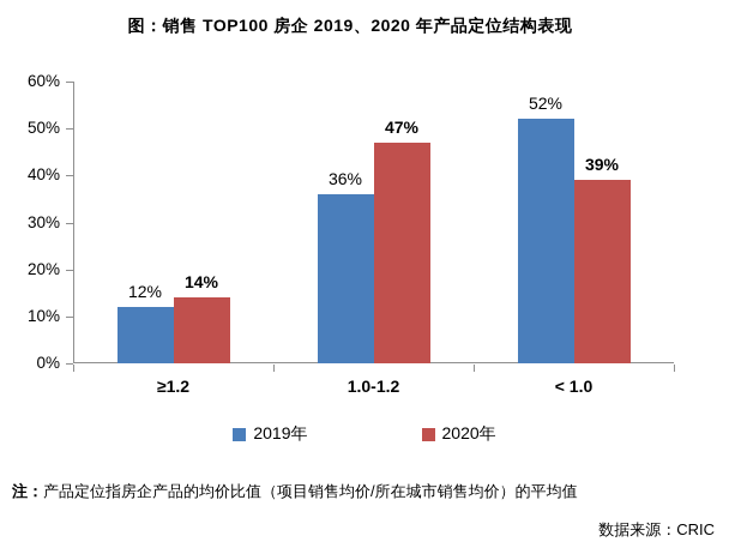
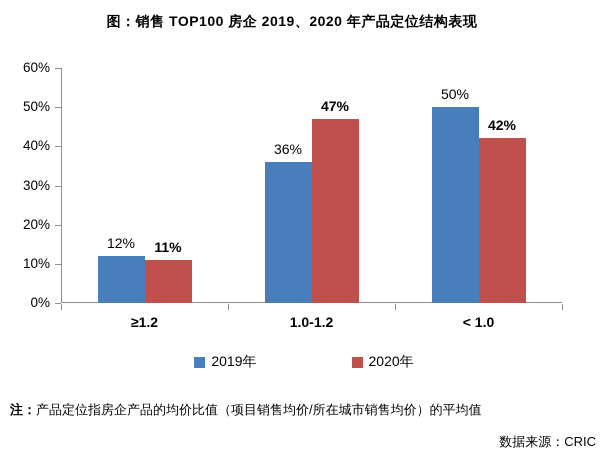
2020年/≥1.2: 14% -> 11%
2019年/< 1.0: 52% -> 50%
2020年/< 1.0: 39% -> 42%
